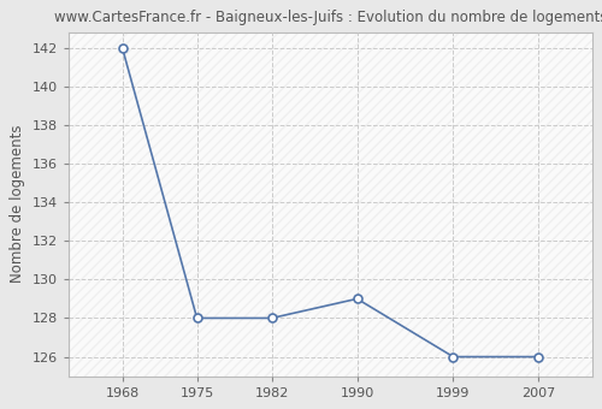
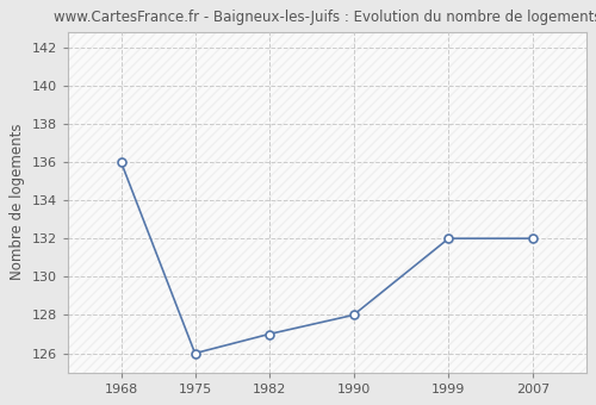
1968: 142 -> 136
1975: 128 -> 126
1982: 128 -> 127
1990: 129 -> 128
1999: 126 -> 132
2007: 126 -> 132
